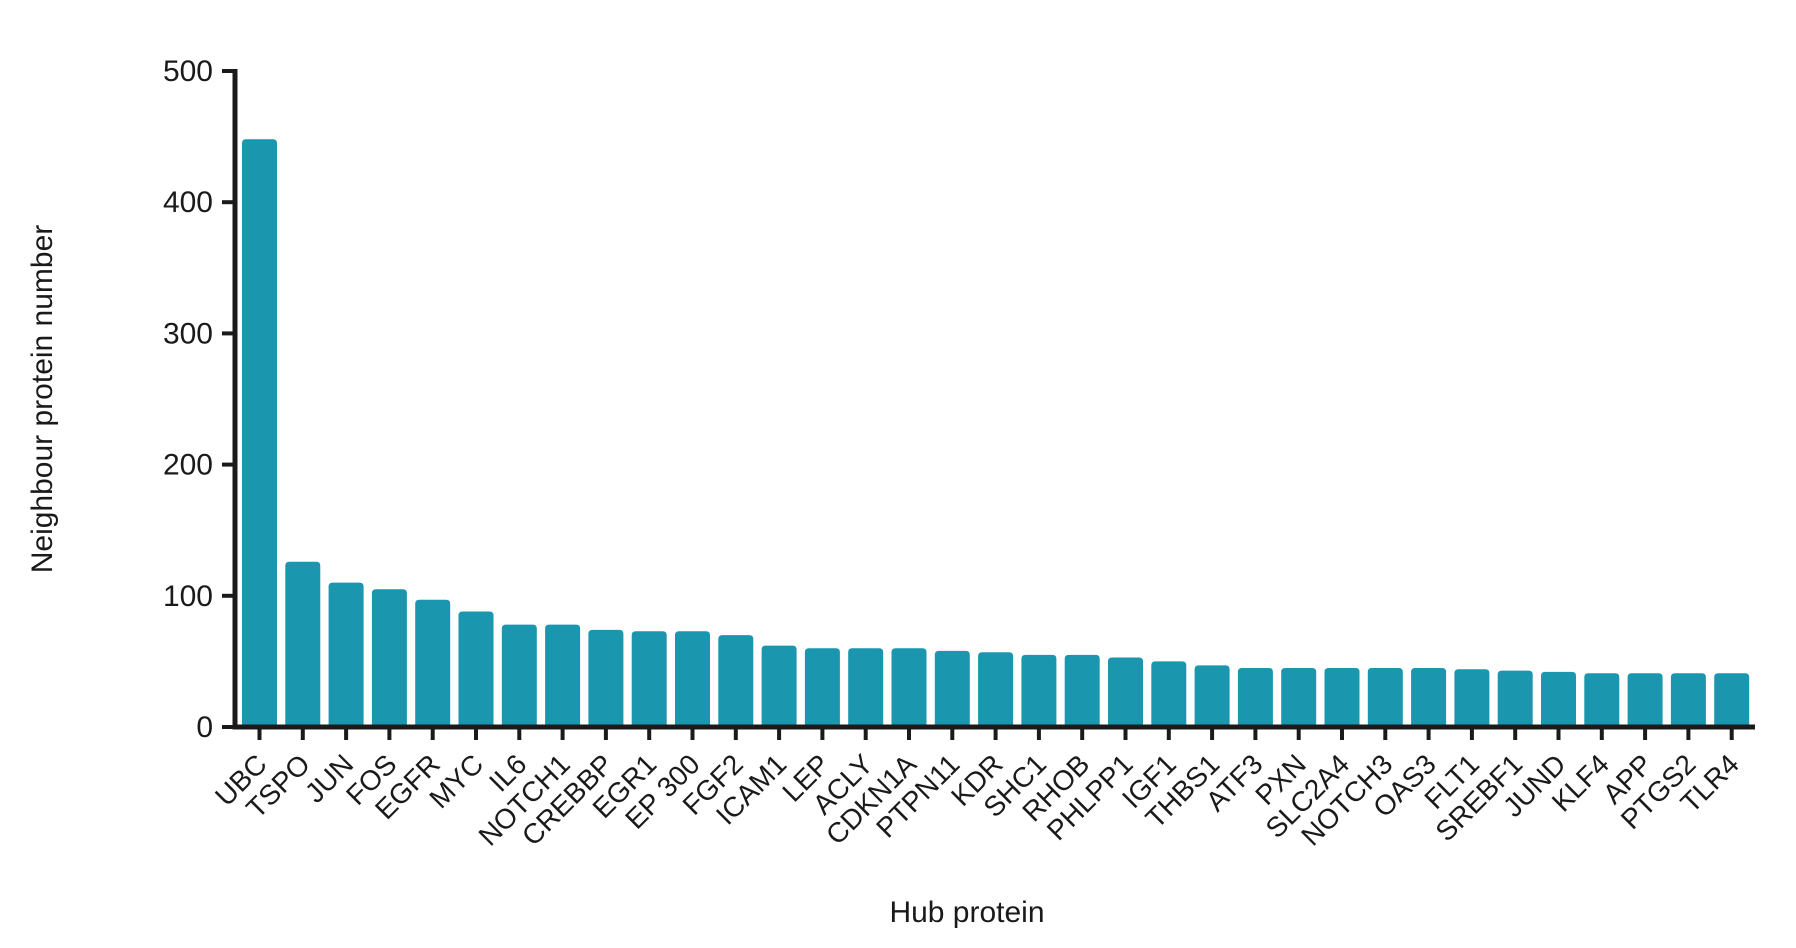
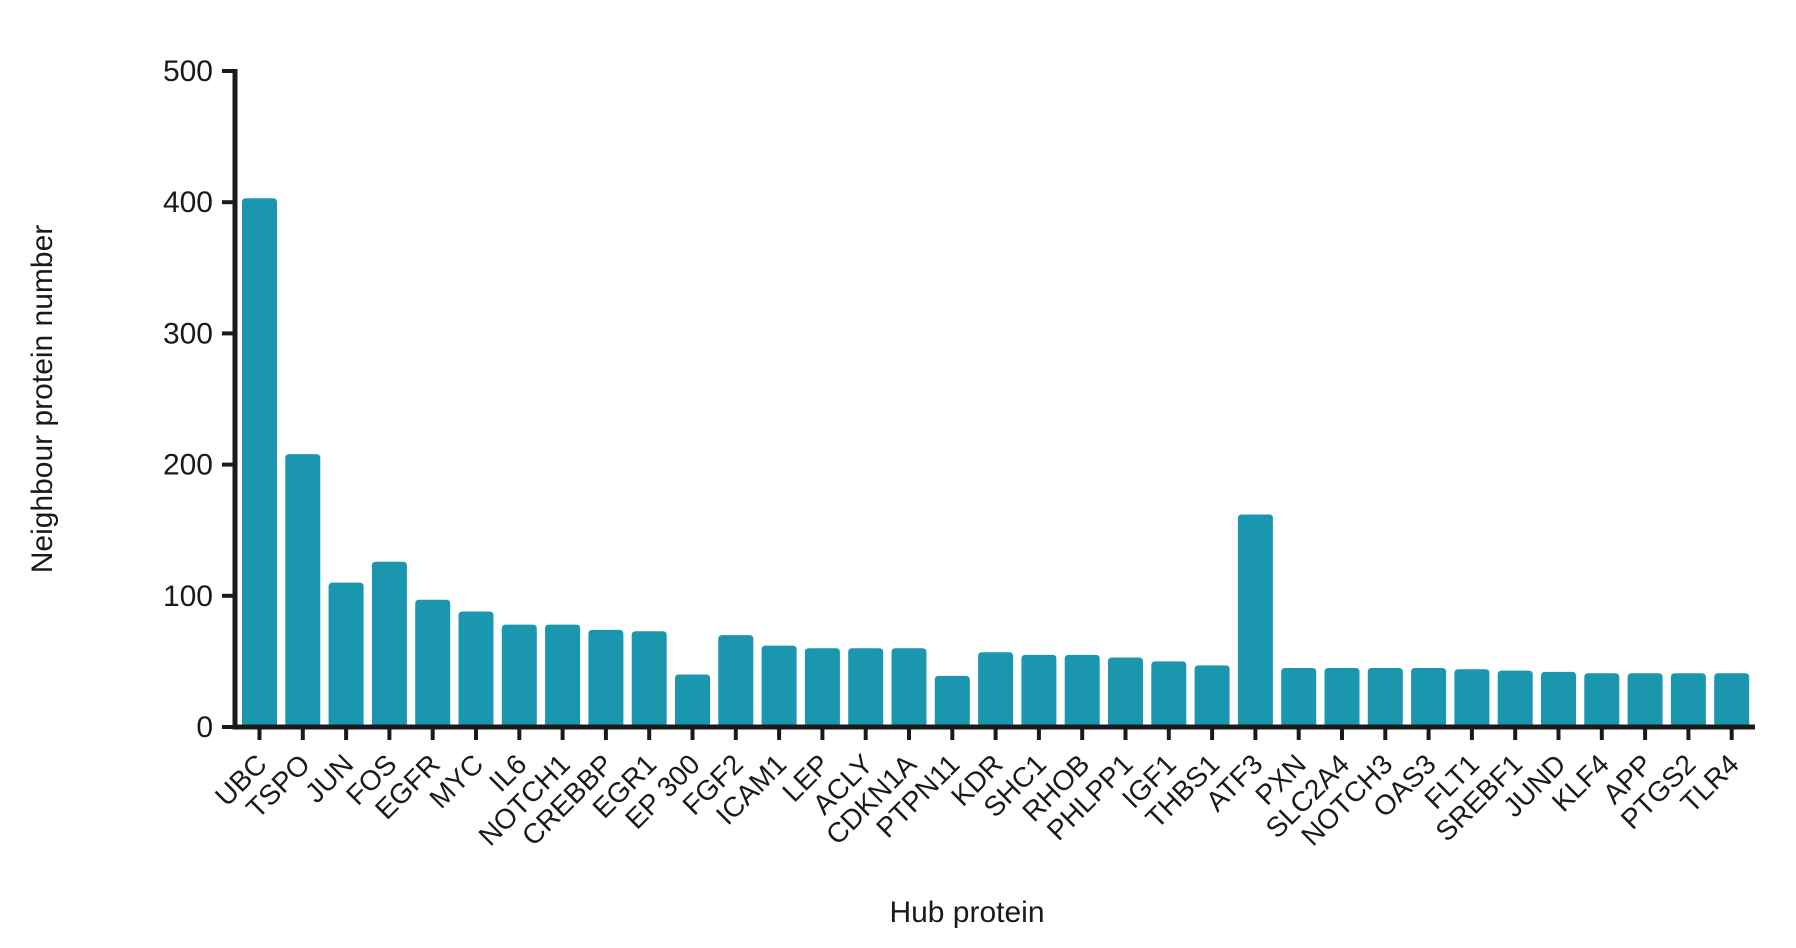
UBC: 448 -> 403
TSPO: 126 -> 208
FOS: 105 -> 126
EP 300: 73 -> 40
PTPN11: 58 -> 39
ATF3: 45 -> 162
